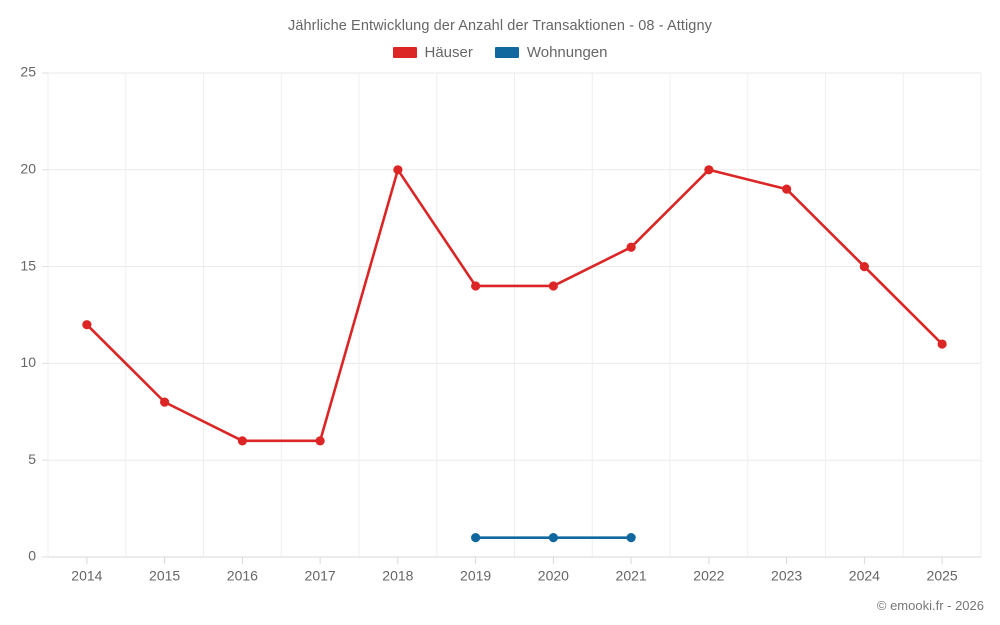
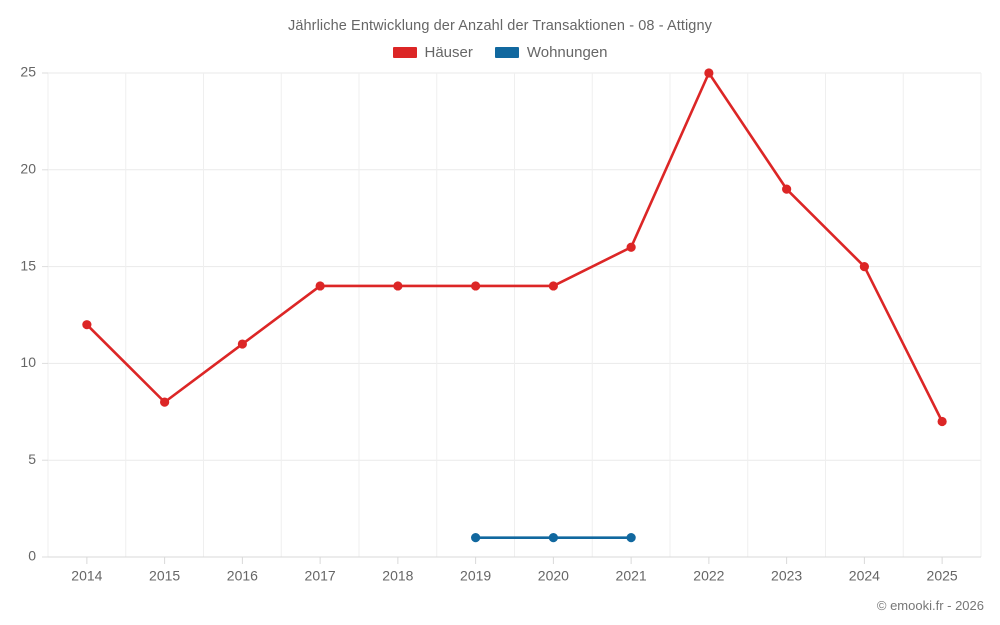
Häuser/2016: 6 -> 11
Häuser/2017: 6 -> 14
Häuser/2018: 20 -> 14
Häuser/2022: 20 -> 25
Häuser/2025: 11 -> 7
